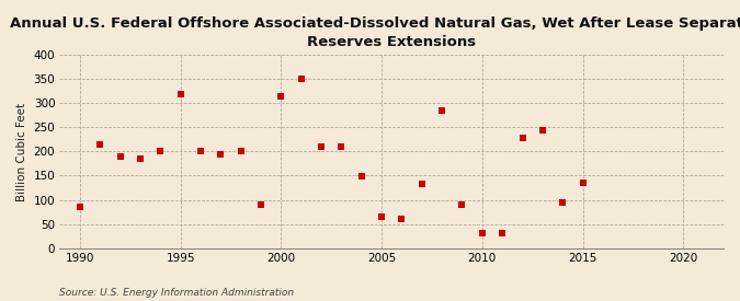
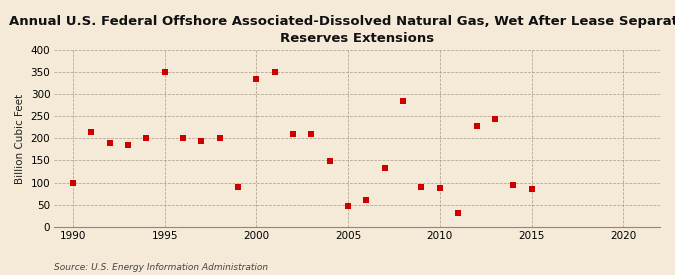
1990: 85 -> 100
1995: 320 -> 350
2000: 315 -> 335
2005: 65 -> 47
2010: 30 -> 88
2015: 135 -> 85
